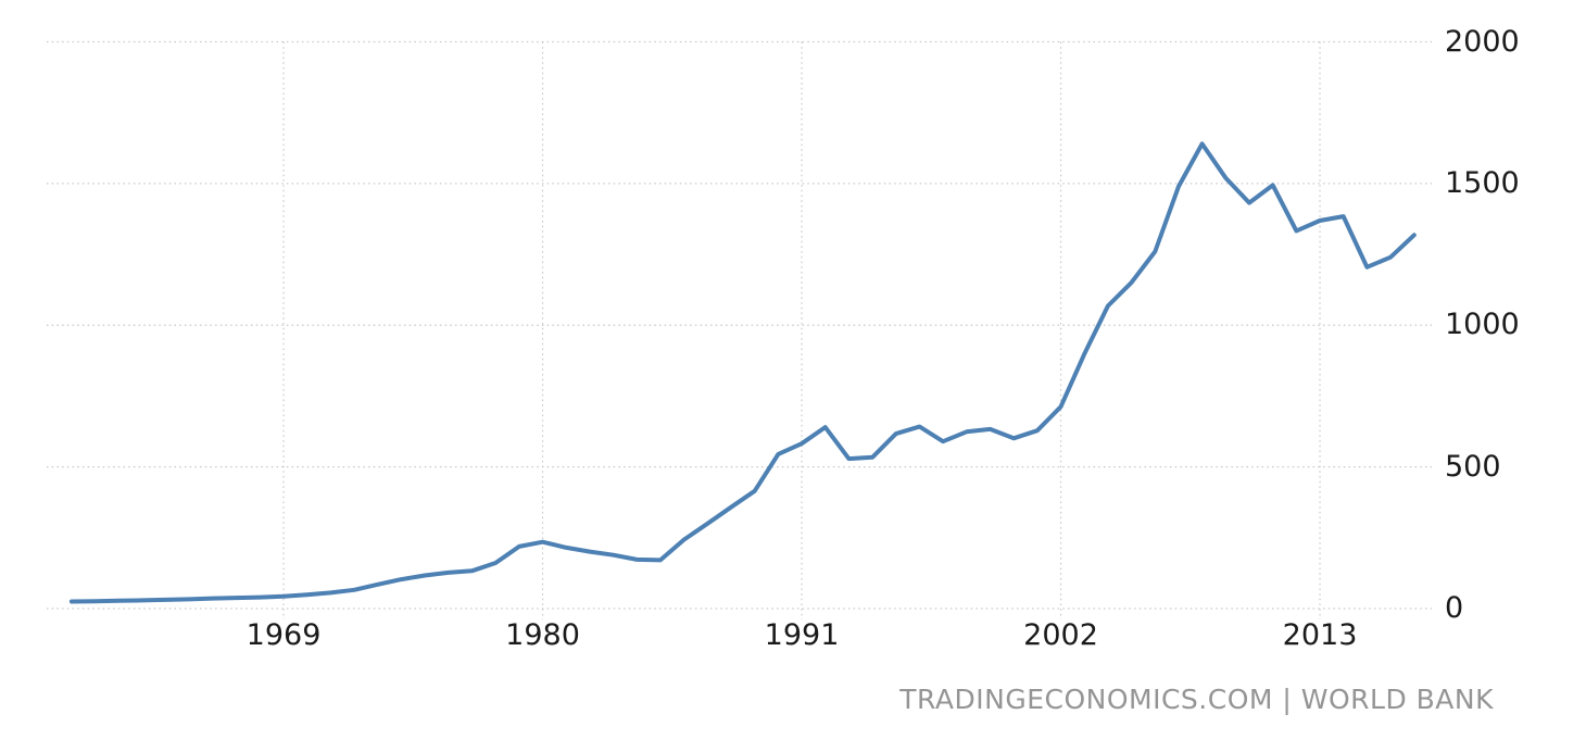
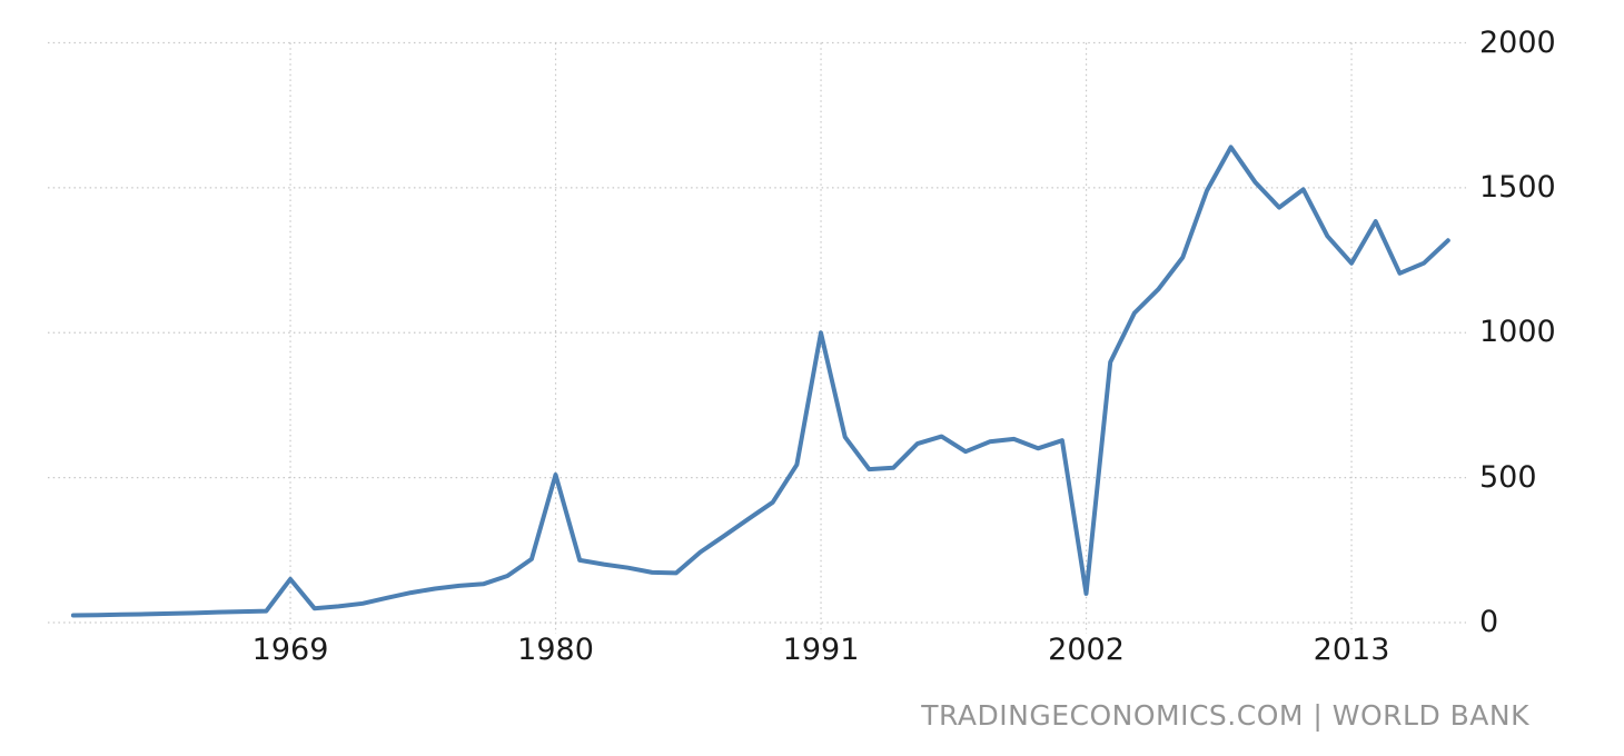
1969: 40 -> 150
1980: 240 -> 510
1991: 580 -> 1000
2002: 710 -> 100
2013: 1370 -> 1240
